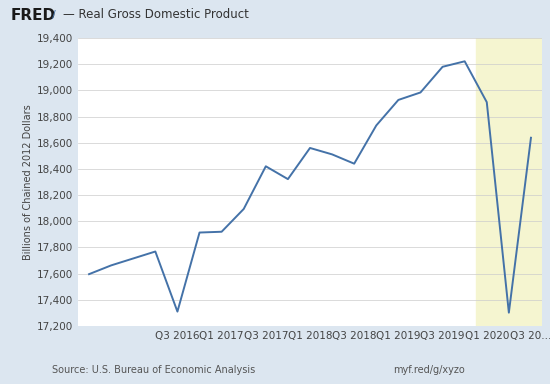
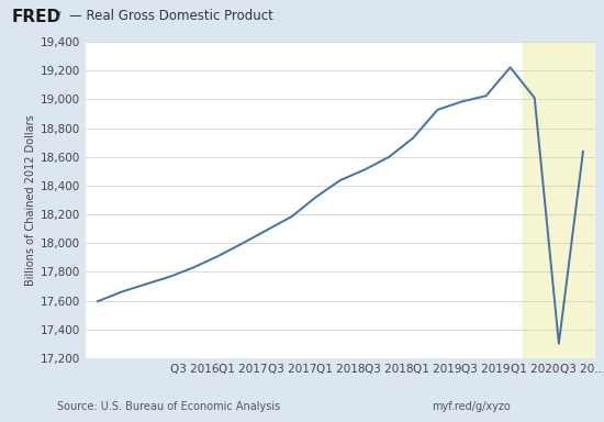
Q3 2016: 17,310 -> 17,840
Q1 2017: 17,920 -> 18,000
Q3 2017: 18,420 -> 18,190
Q1 2018: 18,560 -> 18,440
Q3 2018: 18,440 -> 18,600
Q3 2019: 19,180 -> 19,020
Q1 2020: 18,910 -> 19,010
